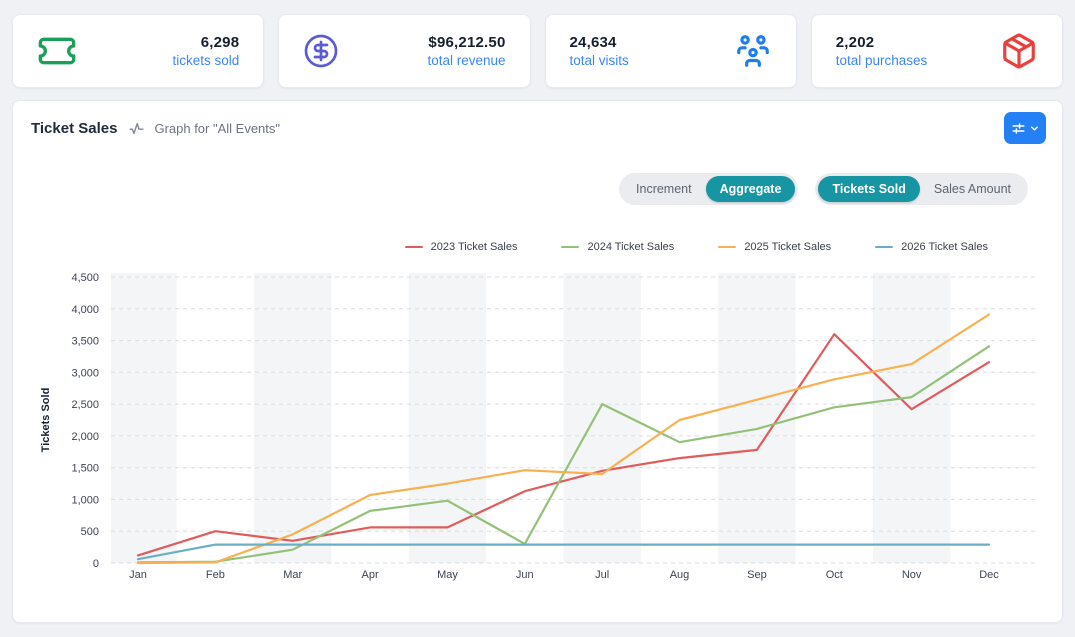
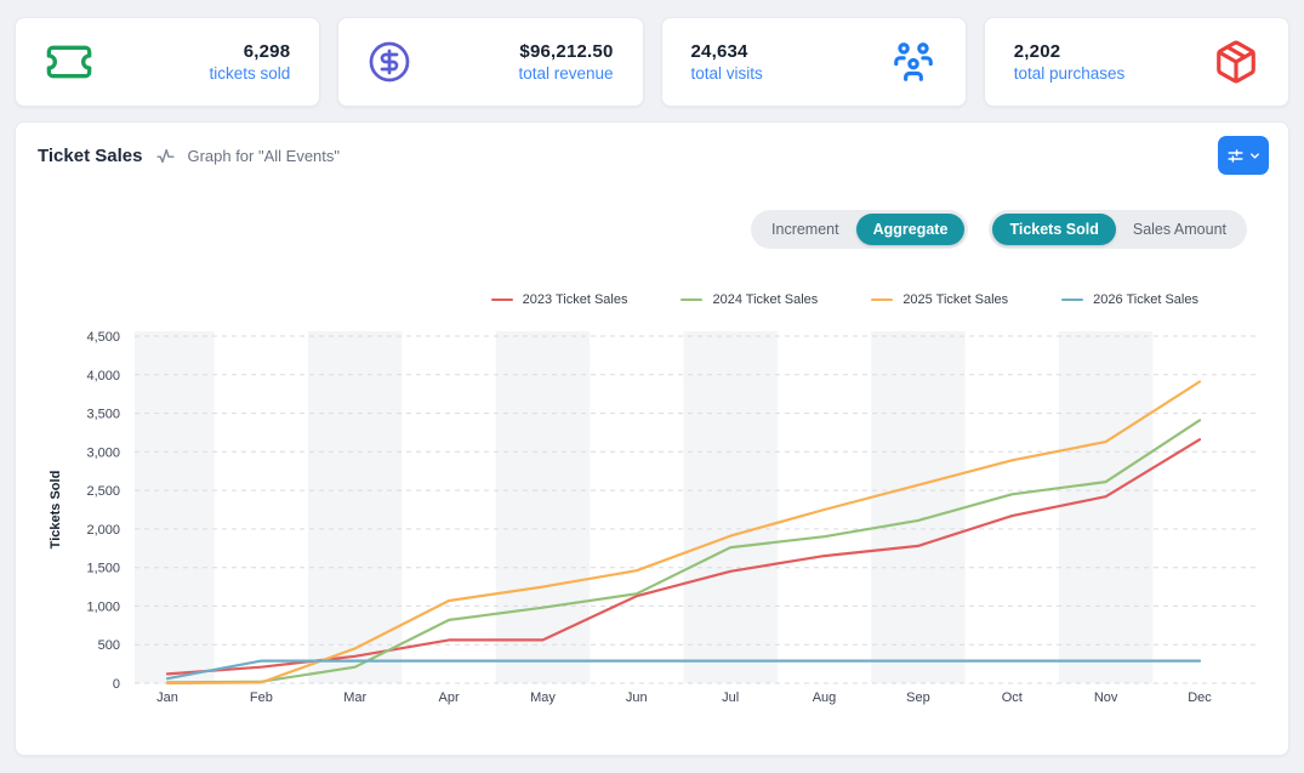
2023 Ticket Sales/Feb: 500 -> 200
2024 Ticket Sales/Jun: 300 -> 1200
2024 Ticket Sales/Jul: 2500 -> 1800
2025 Ticket Sales/Jul: 1400 -> 1900
2023 Ticket Sales/Oct: 3600 -> 2200
